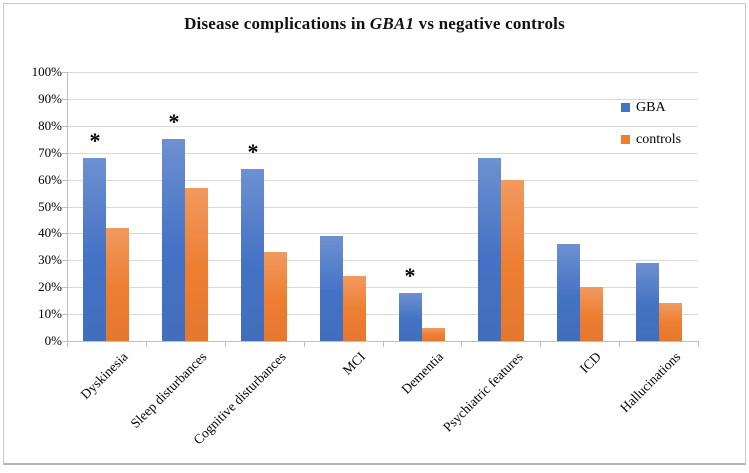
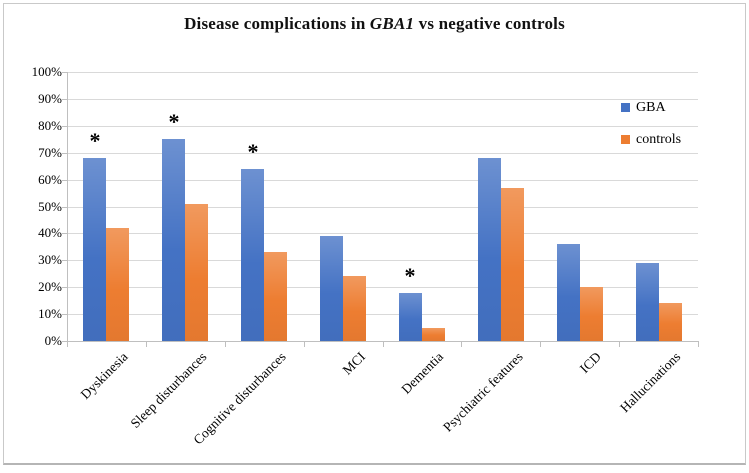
controls/Sleep disturbances: 57% -> 51%
controls/Psychiatric features: 60% -> 57%
